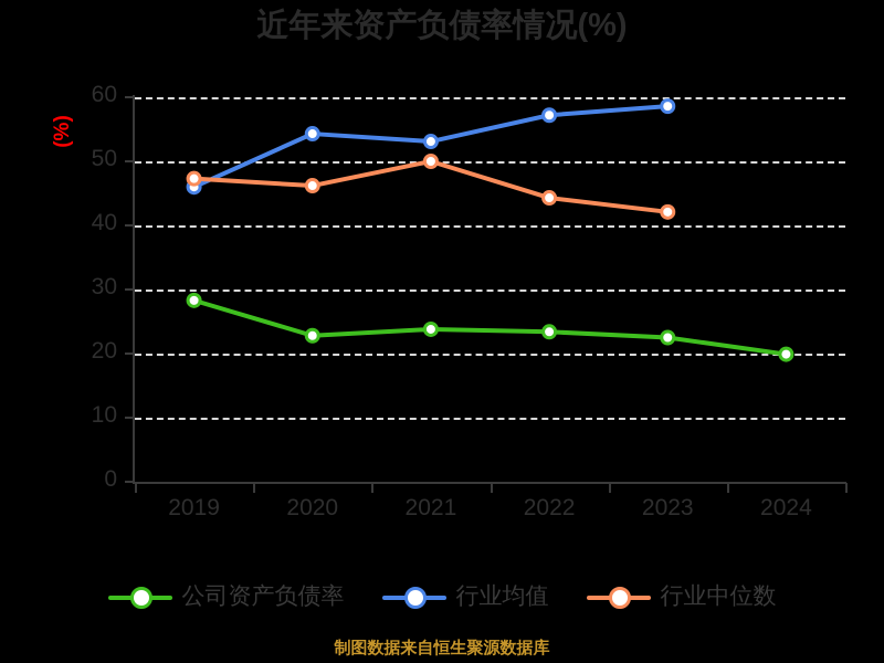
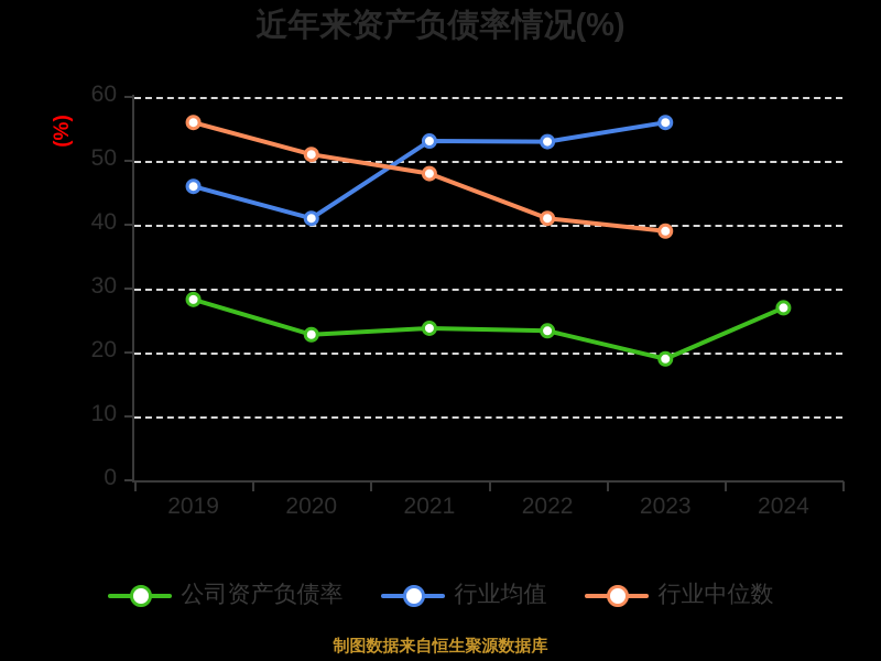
行业中位数/2019: 47 -> 56
行业均值/2020: 54 -> 41
行业中位数/2020: 46 -> 51
行业中位数/2021: 50 -> 48
行业均值/2022: 57 -> 53
行业中位数/2022: 44 -> 41
公司资产负债率/2023: 22 -> 19
行业均值/2023: 59 -> 56
行业中位数/2023: 42 -> 39
公司资产负债率/2024: 20 -> 27
